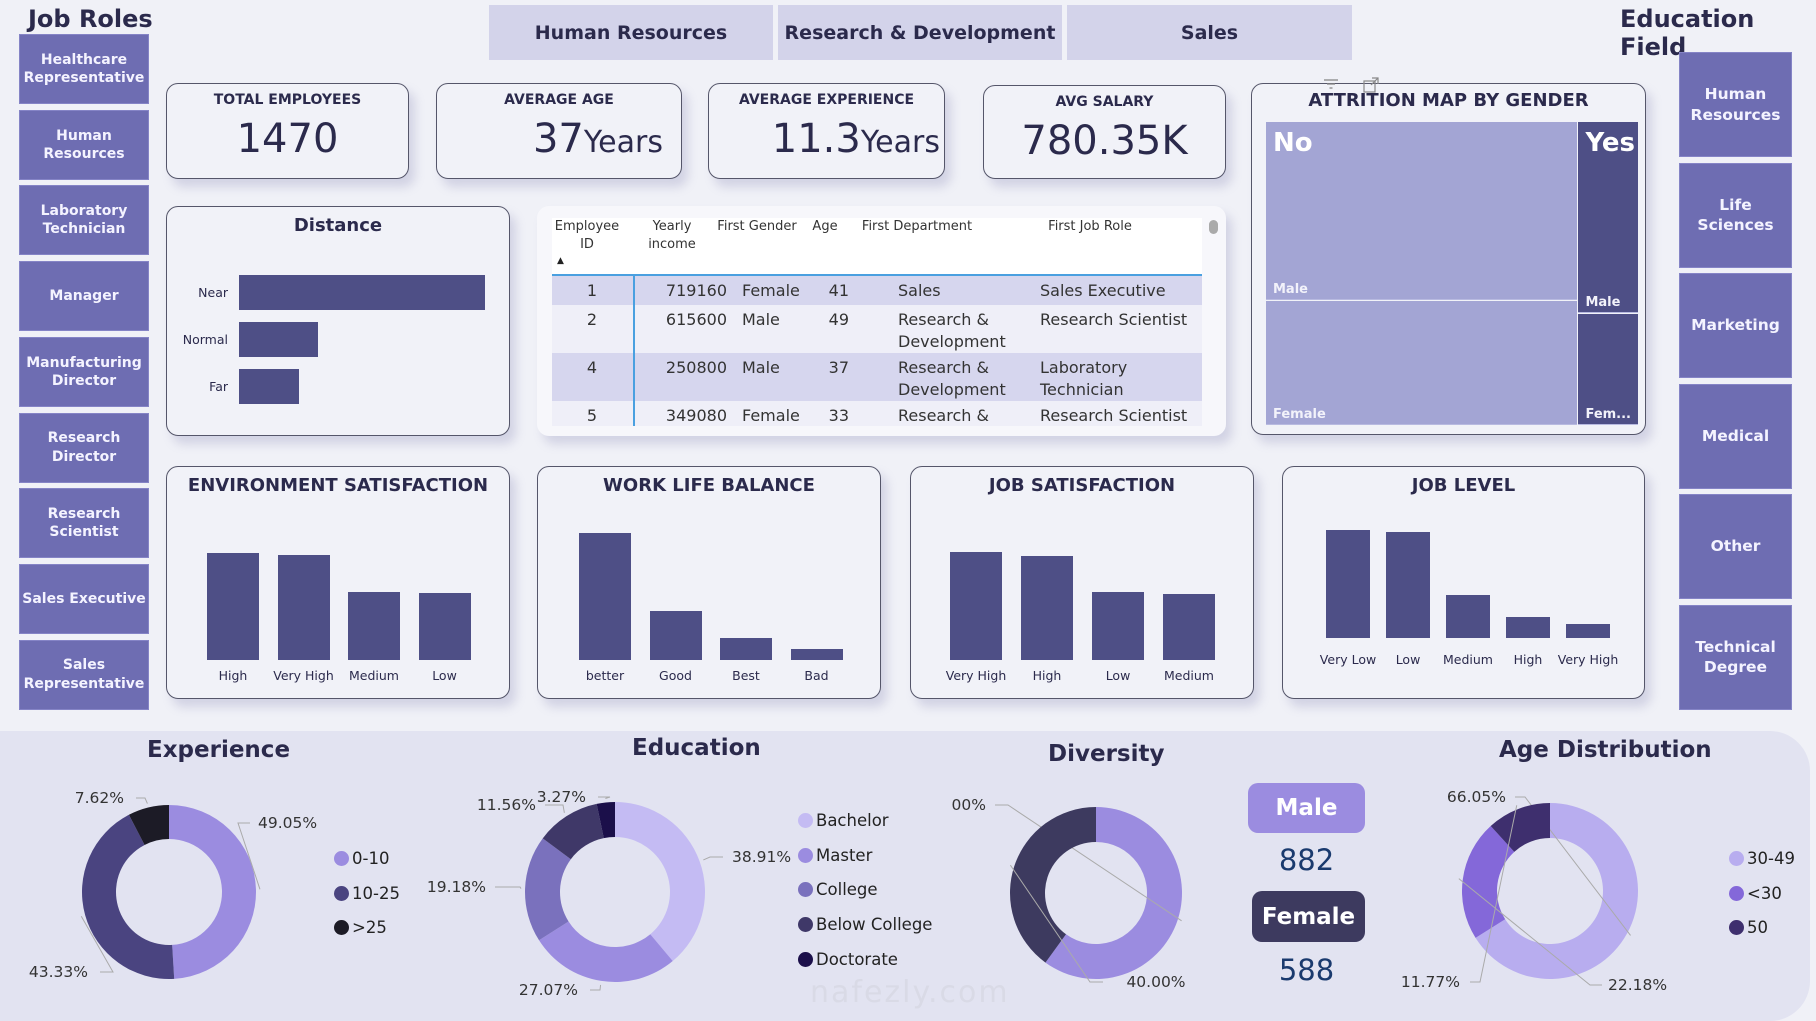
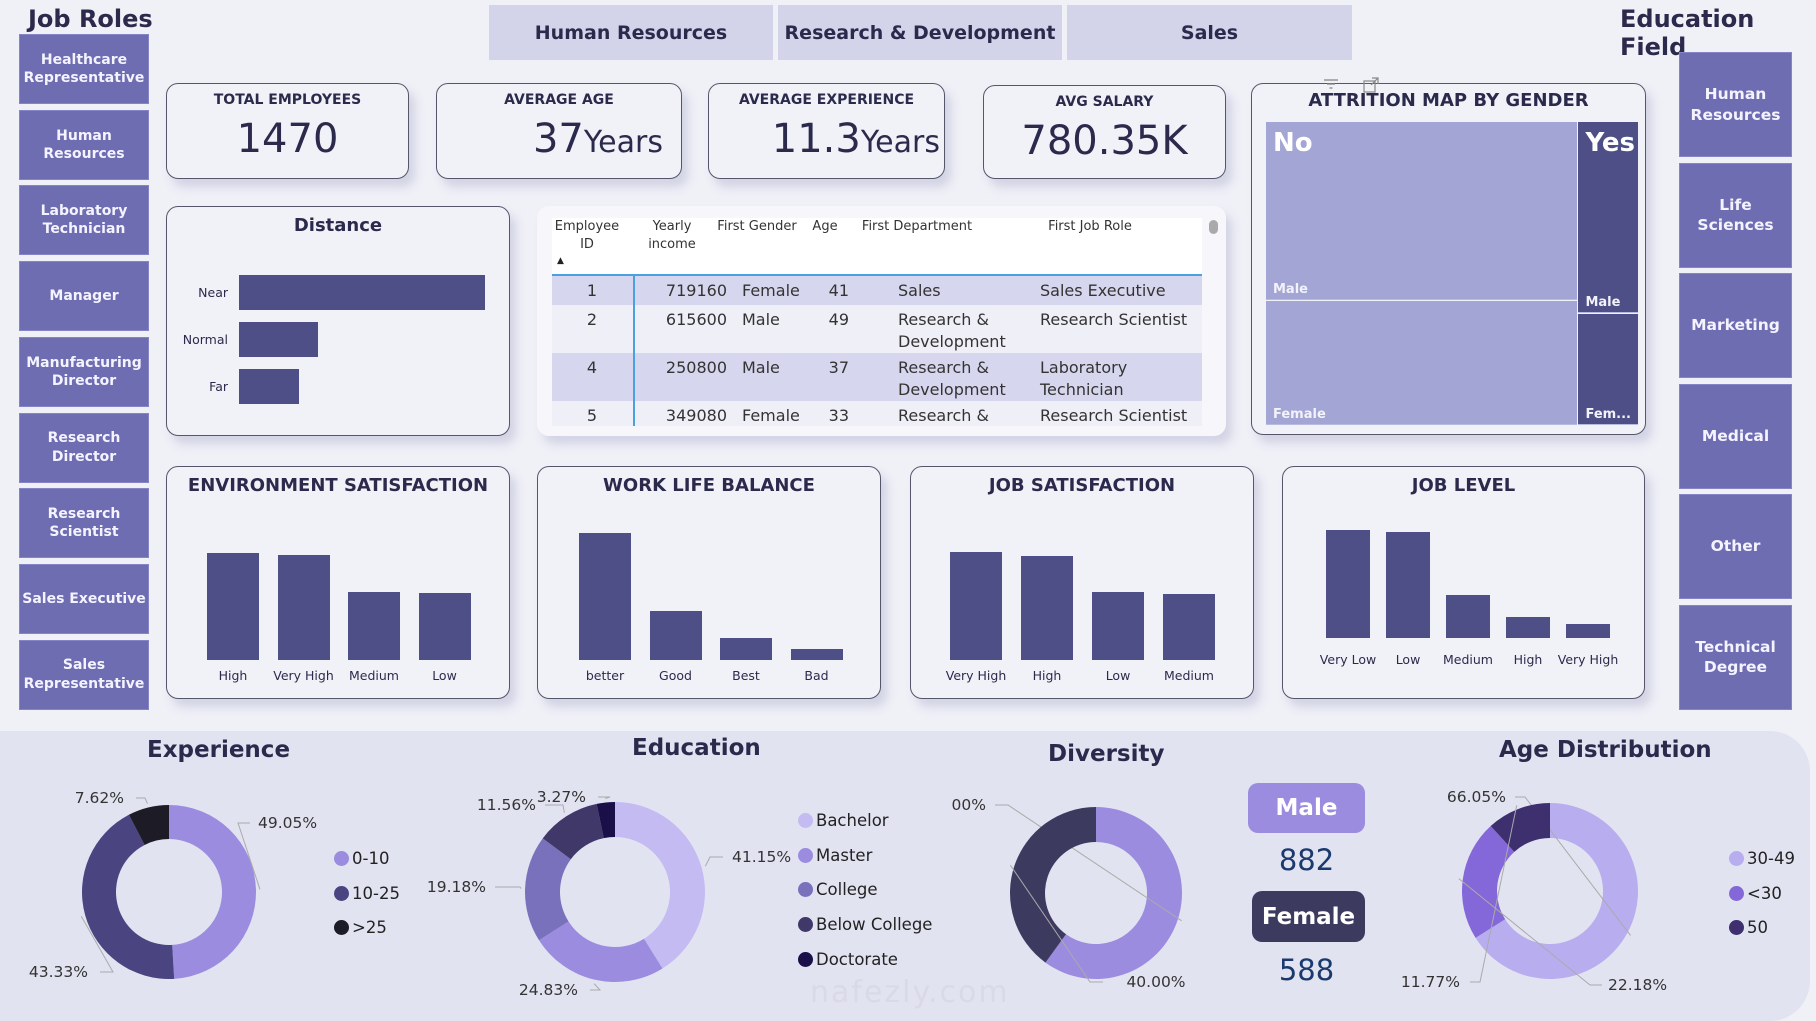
Education/Bachelor: 38.91% -> 41.15%
Education/Master: 27.07% -> 24.83%
